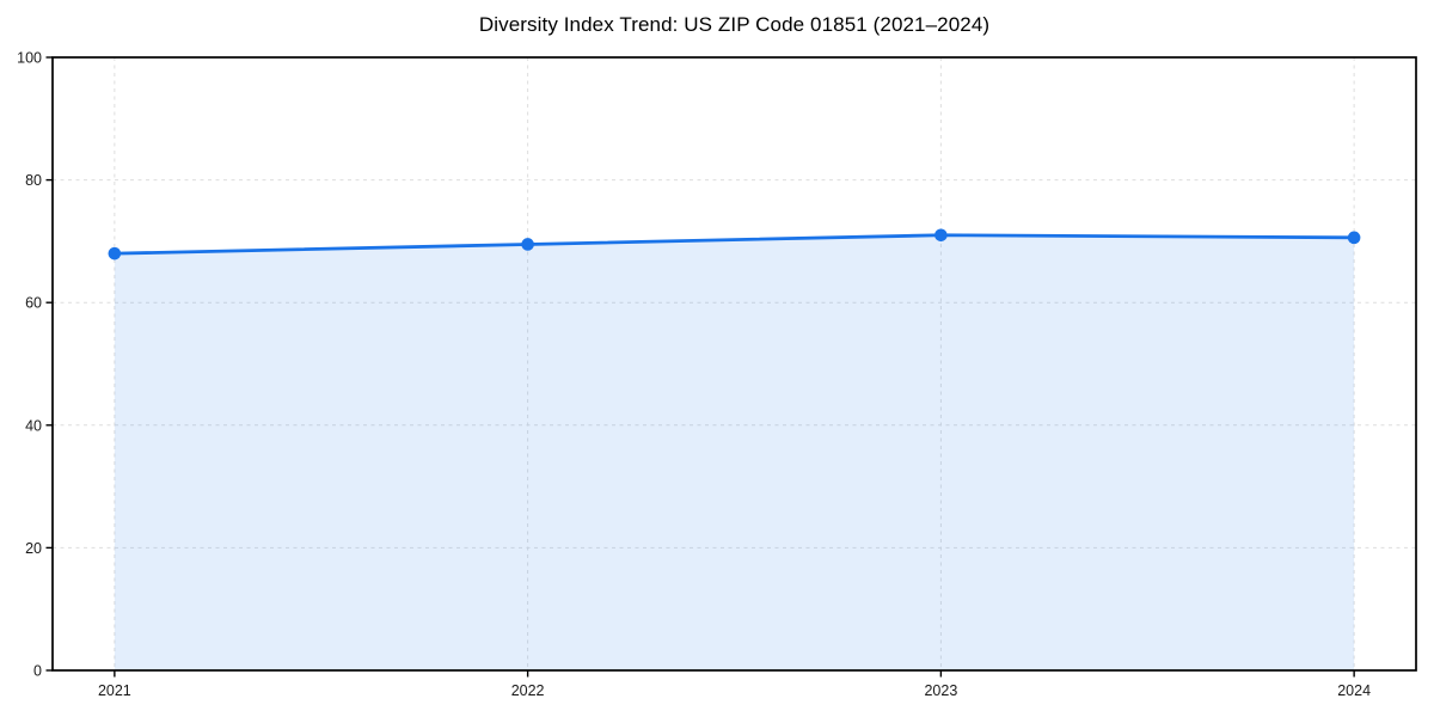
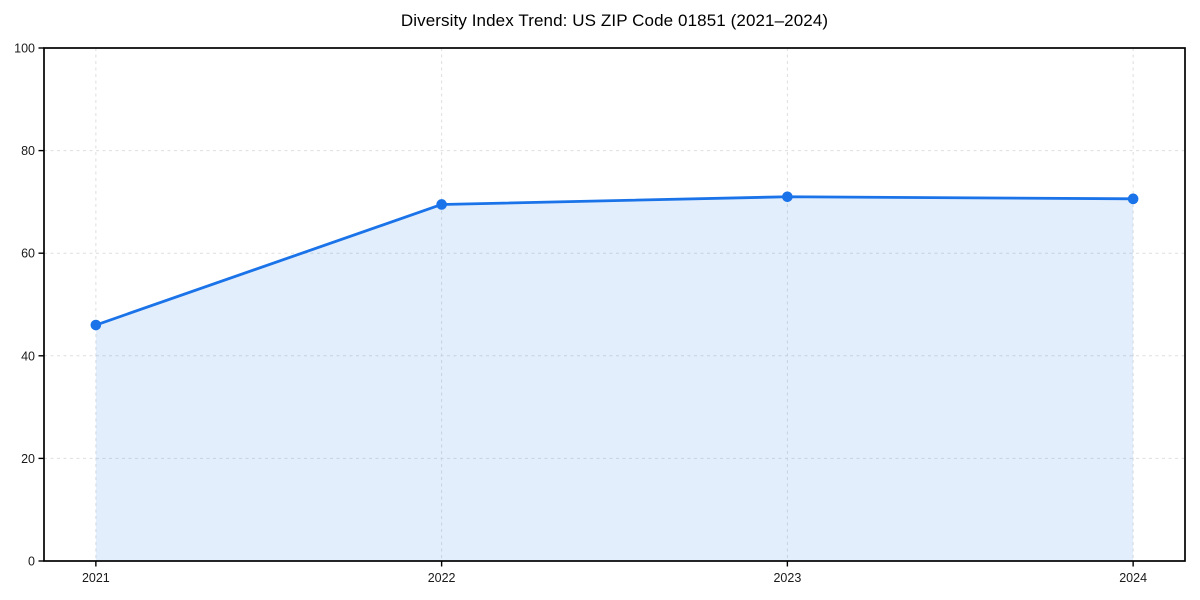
2021: 68 -> 46
